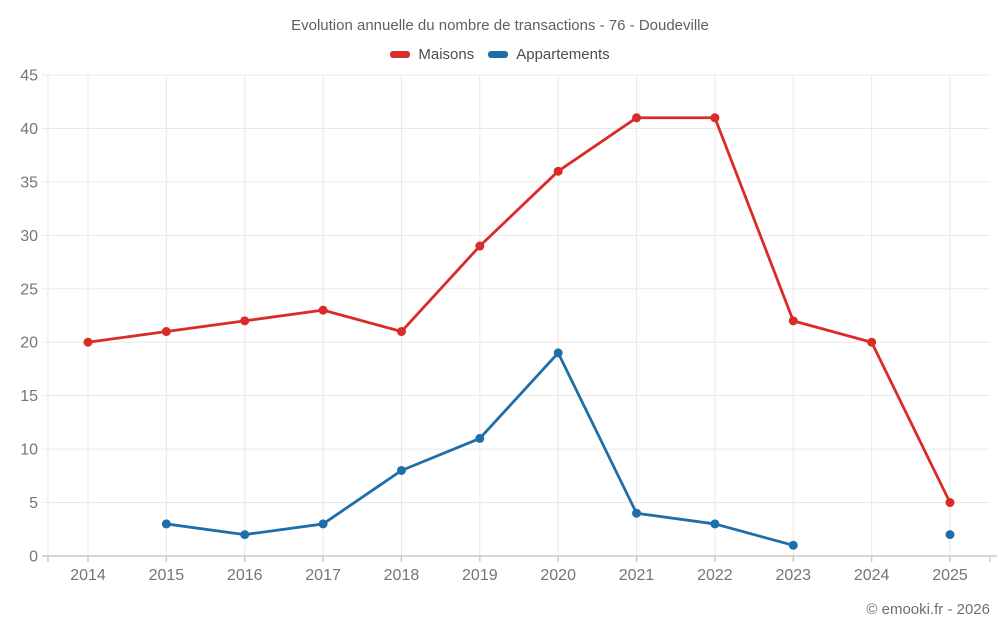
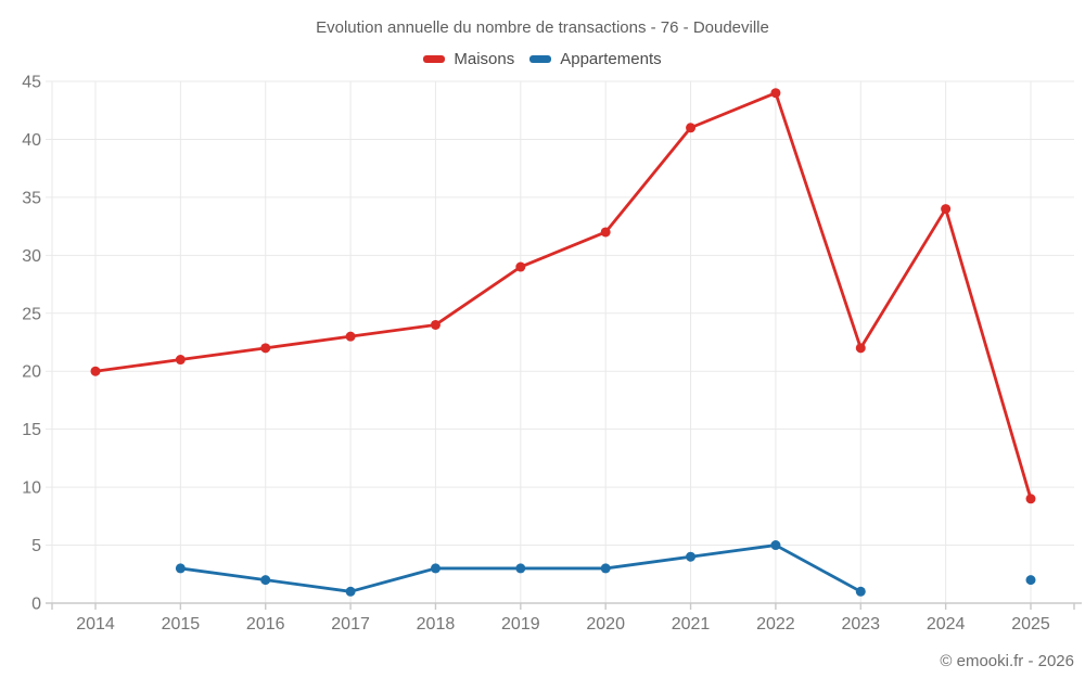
Appartements/2017: 3 -> 1
Maisons/2018: 21 -> 24
Appartements/2018: 8 -> 3
Appartements/2019: 11 -> 3
Maisons/2020: 36 -> 32
Appartements/2020: 19 -> 3
Maisons/2022: 41 -> 44
Appartements/2022: 3 -> 5
Maisons/2024: 20 -> 34
Maisons/2025: 5 -> 9
